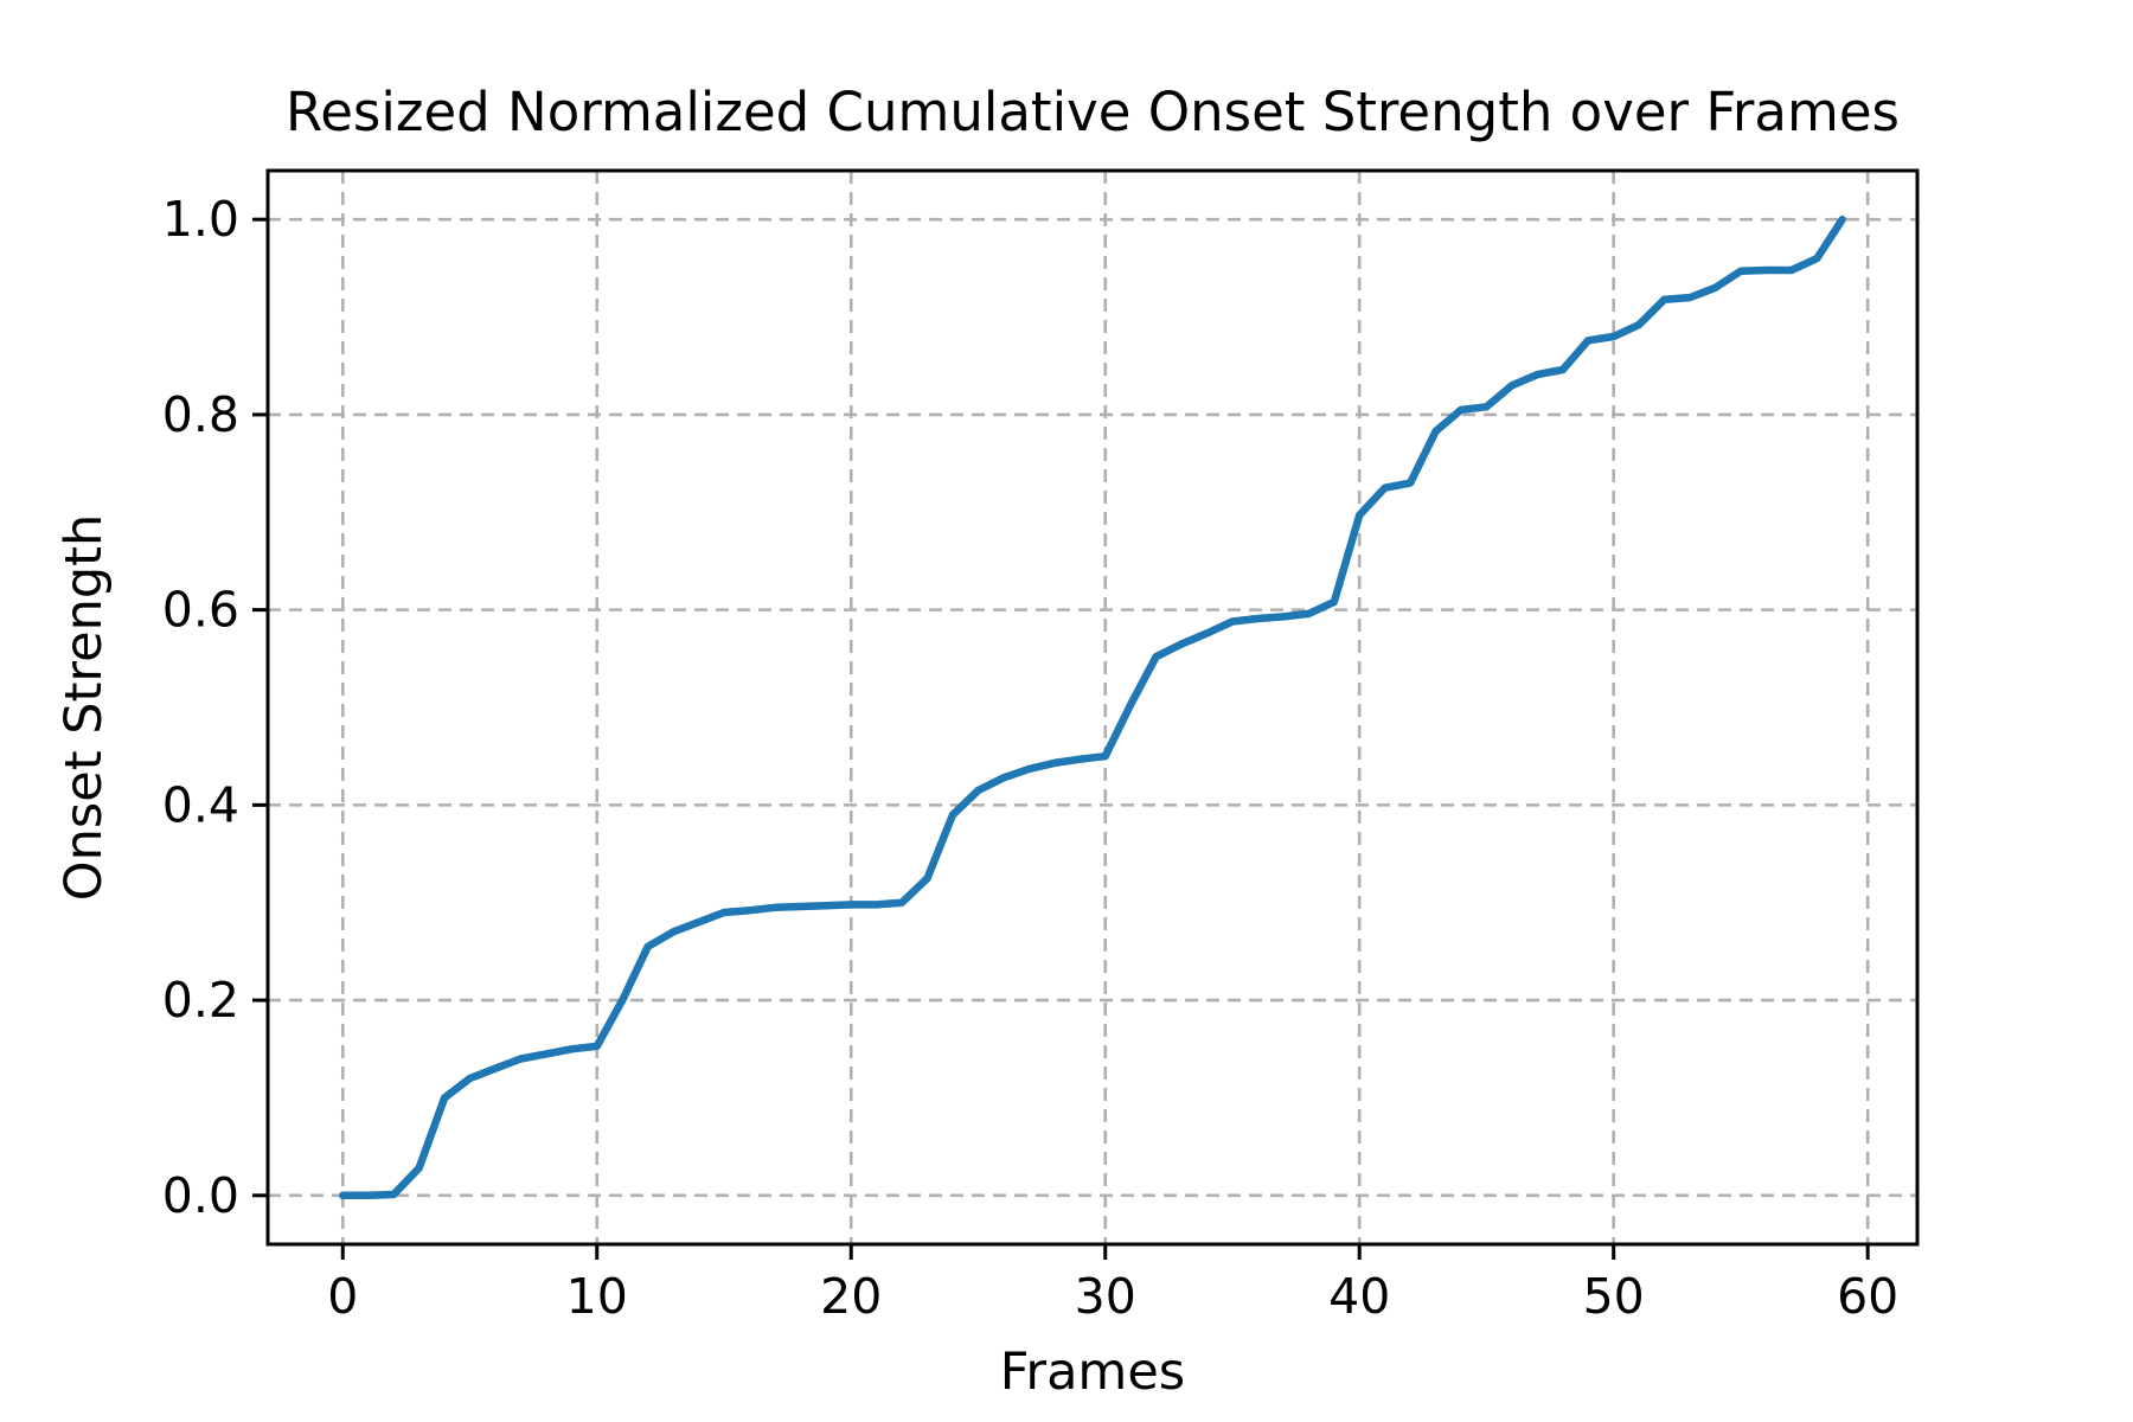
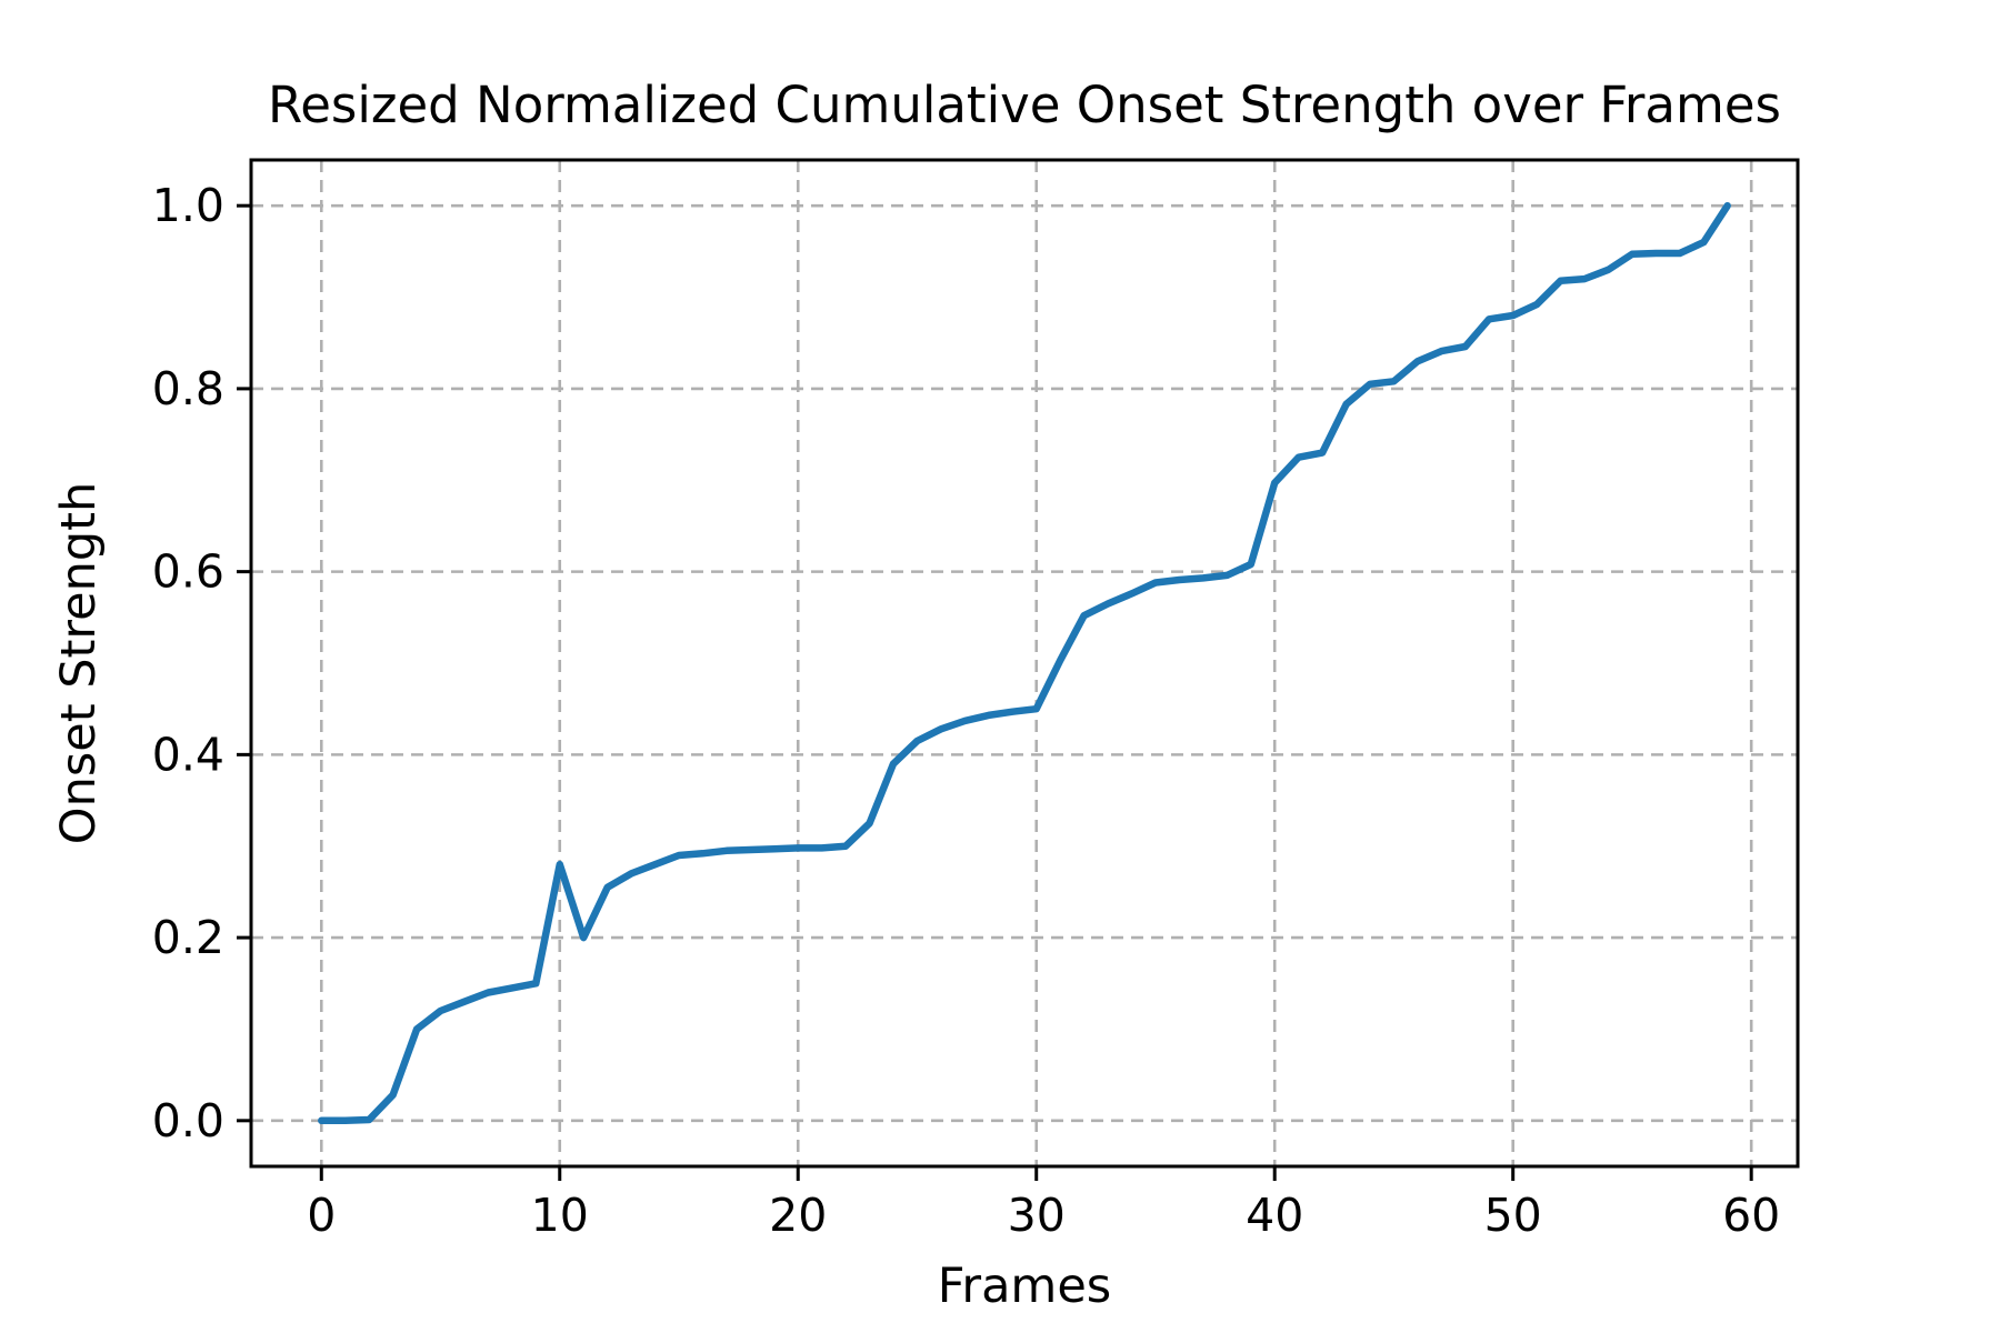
10: 0.15 -> 0.28
